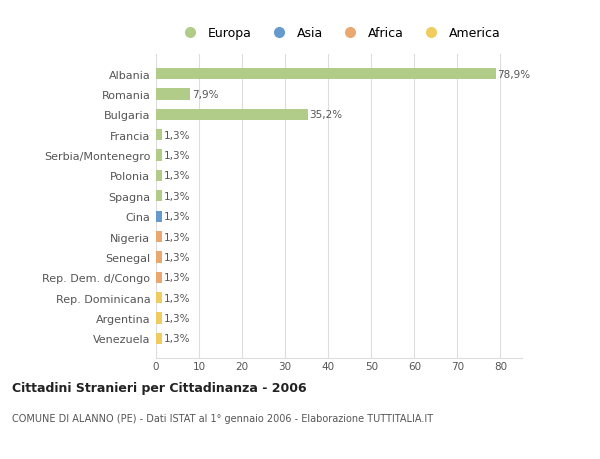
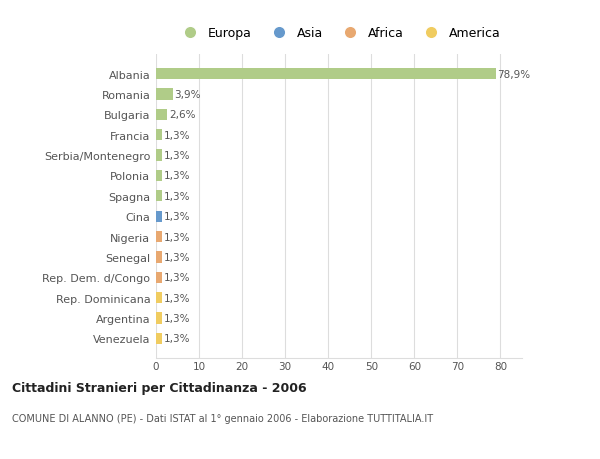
Romania: 7,9% -> 3,9%
Bulgaria: 35,2% -> 2,6%
